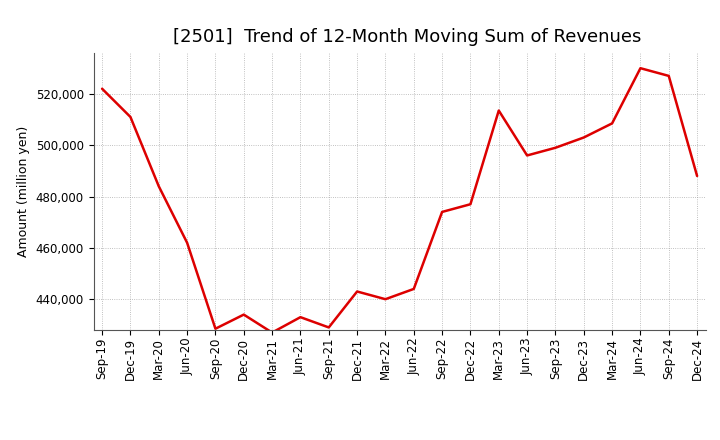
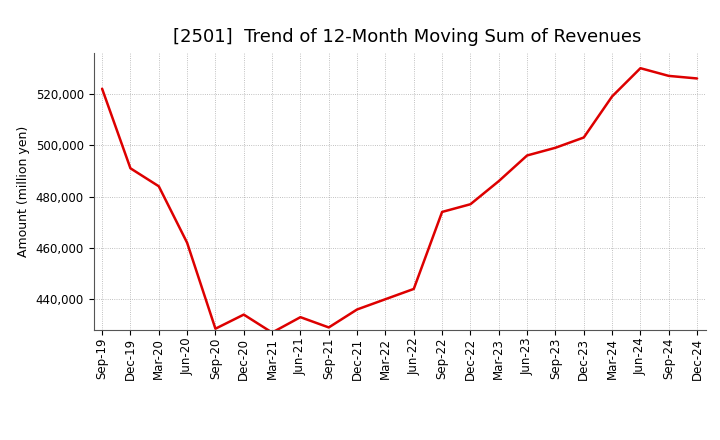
Dec-19: 511,000 -> 491,000
Dec-21: 443,000 -> 436,000
Mar-23: 513,500 -> 486,000
Mar-24: 508,500 -> 519,000
Dec-24: 488,000 -> 526,000
